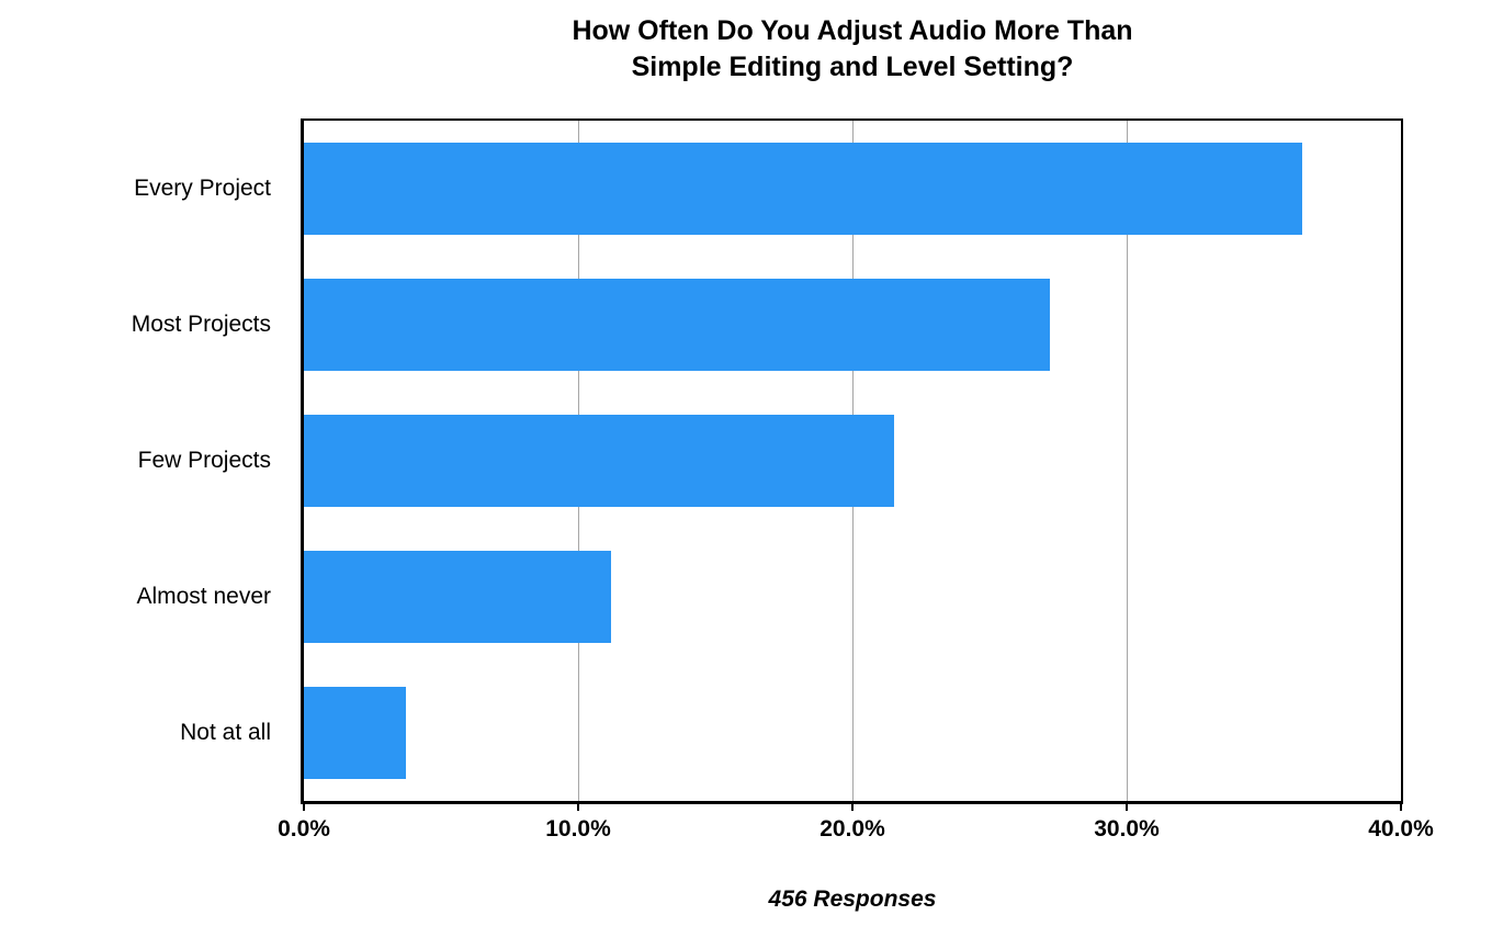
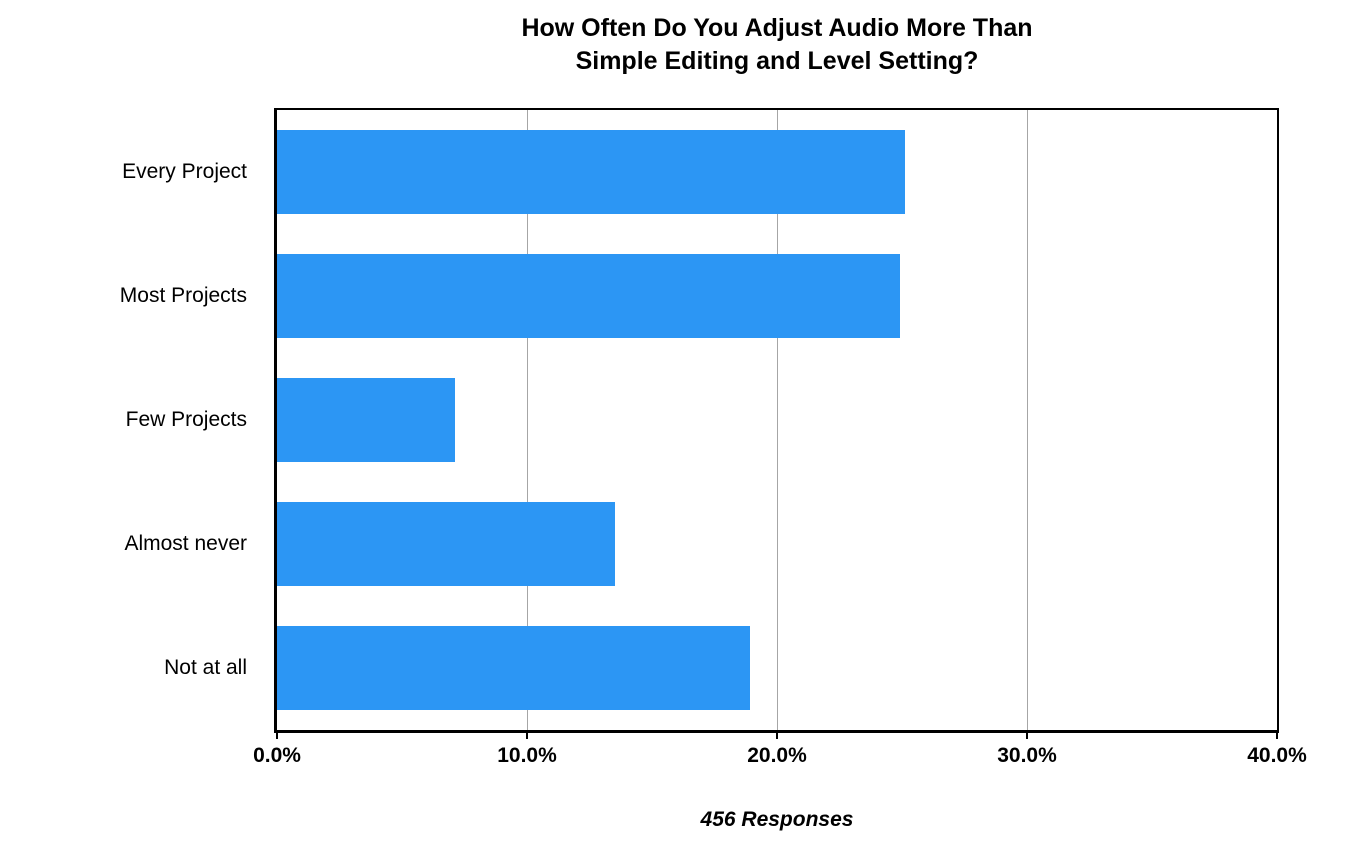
Every Project: 36.4% -> 25.1%
Most Projects: 27.2% -> 24.9%
Few Projects: 21.5% -> 7.1%
Almost never: 11.2% -> 13.5%
Not at all: 3.7% -> 18.9%
